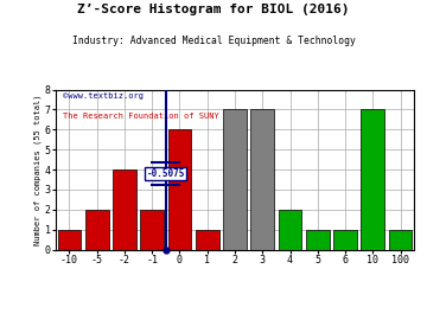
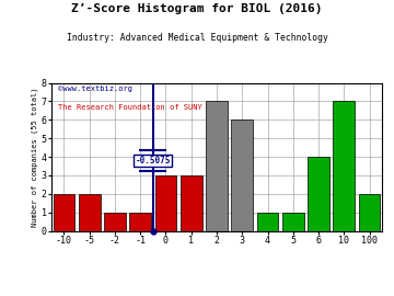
-10: 1 -> 2
-2: 4 -> 1
-1: 2 -> 1
0: 6 -> 3
1: 1 -> 3
3: 7 -> 6
4: 2 -> 1
6: 1 -> 4
100: 1 -> 2
